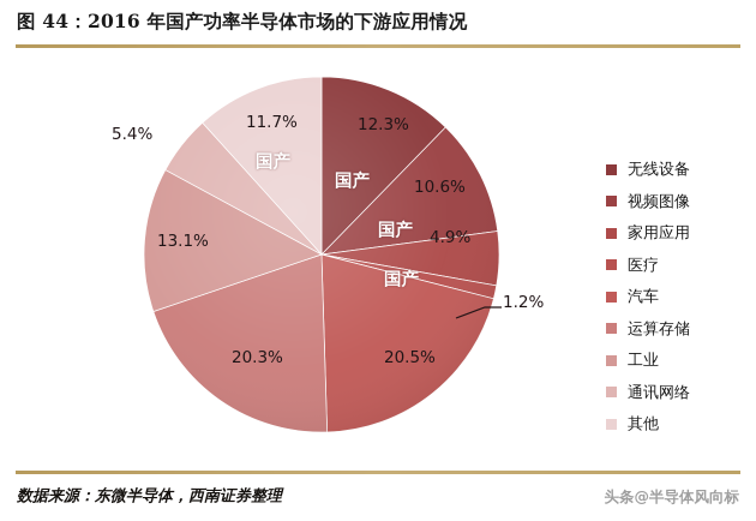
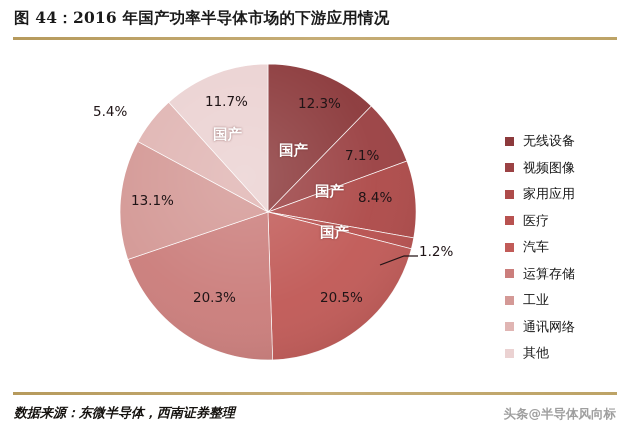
视频图像: 10.6% -> 7.1%
家用应用: 4.9% -> 8.4%
